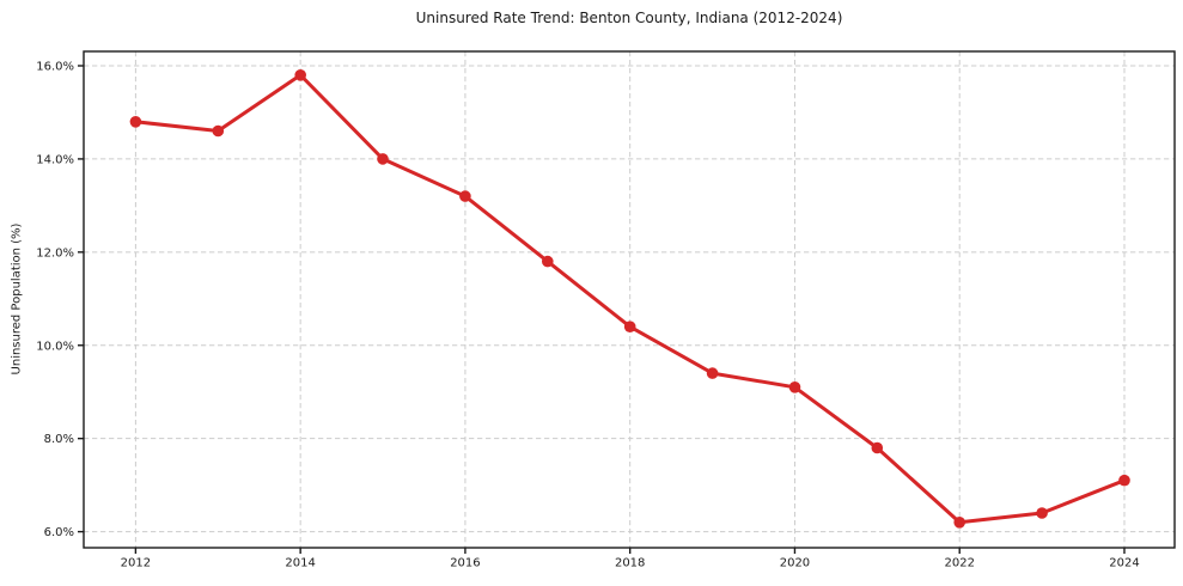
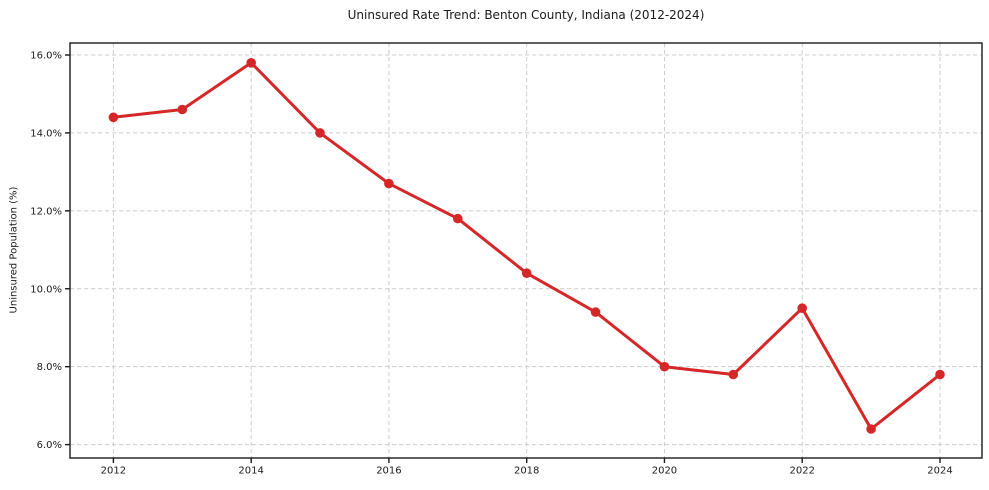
2012: 14.8% -> 14.4%
2016: 13.2% -> 12.7%
2020: 9.1% -> 8.0%
2022: 6.2% -> 9.5%
2024: 7.1% -> 7.8%
